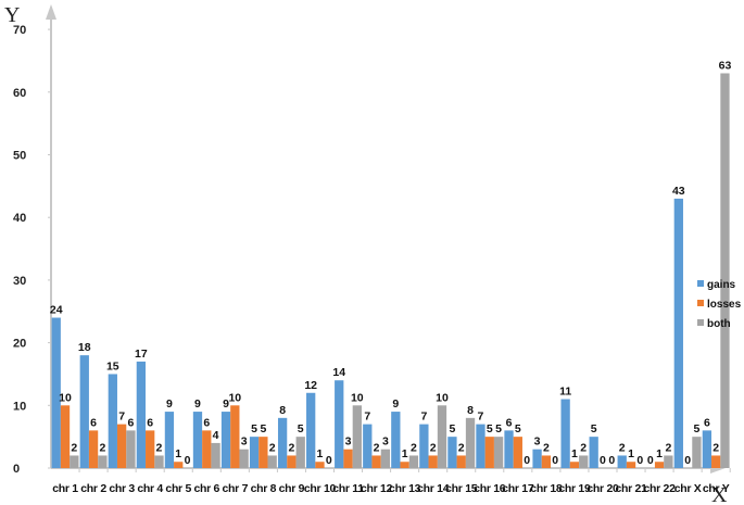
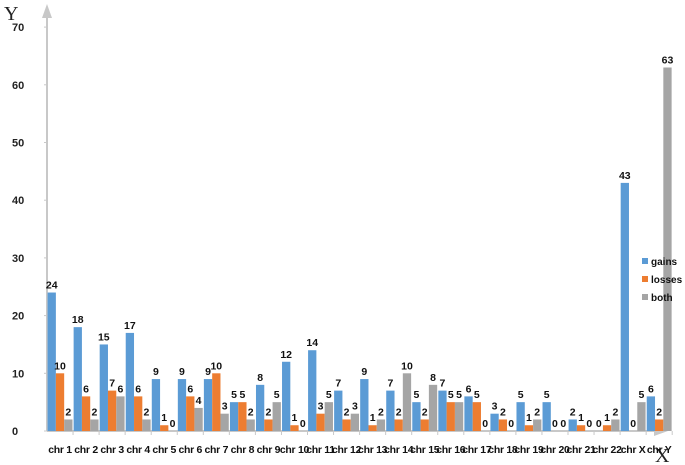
both/chr 11: 10 -> 5
gains/chr 19: 11 -> 5
